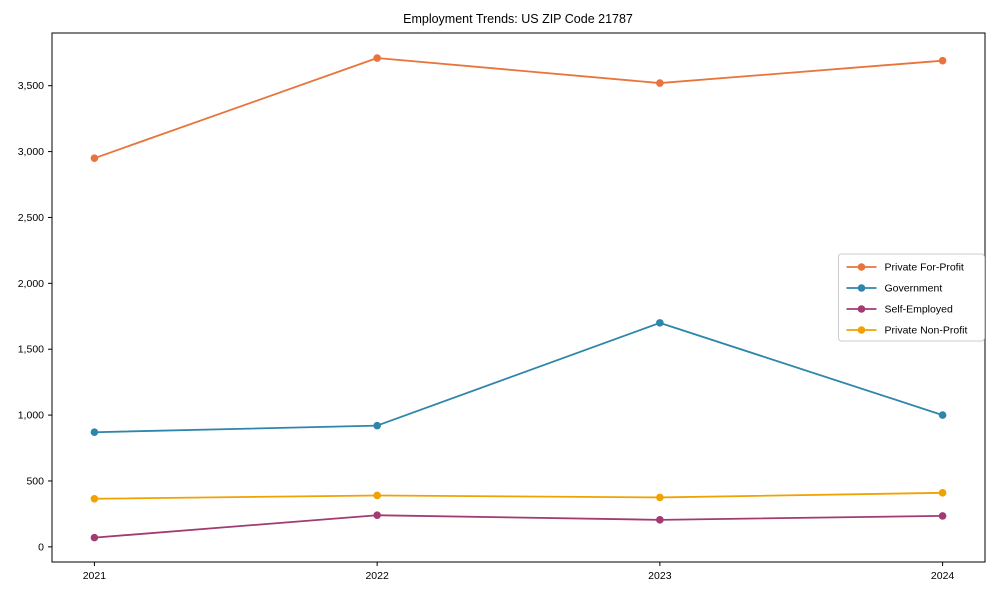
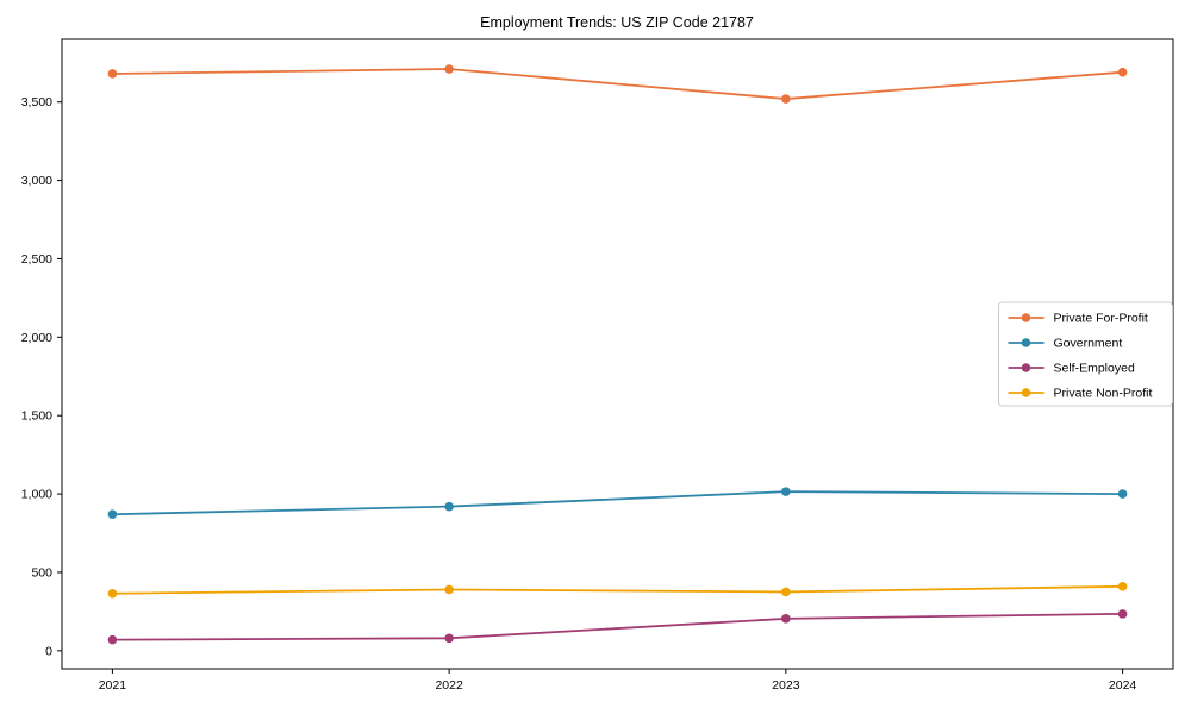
Private For-Profit/2021: 2950 -> 3680
Self-Employed/2022: 240 -> 80
Government/2023: 1700 -> 1020
